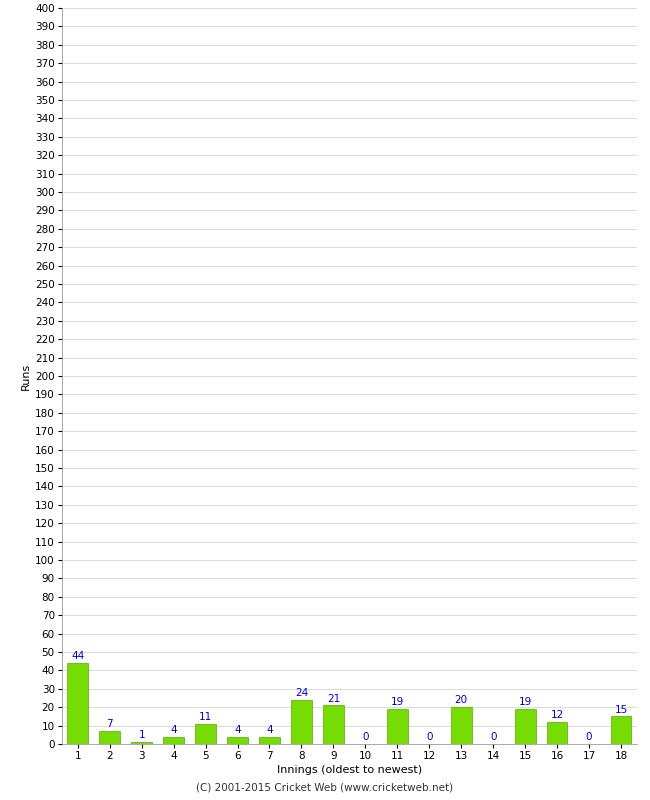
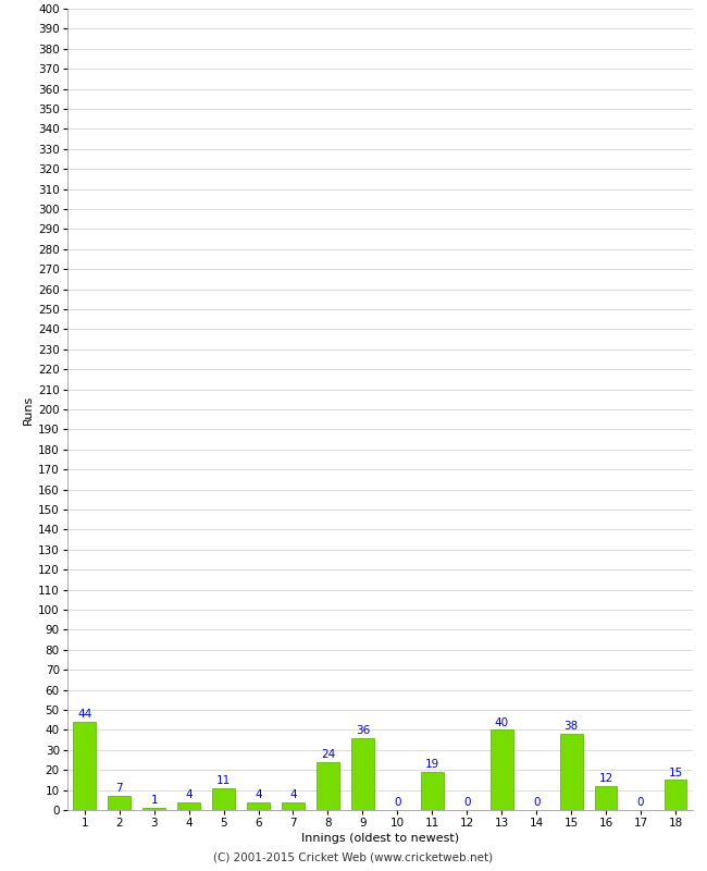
9: 21 -> 36
13: 20 -> 40
15: 19 -> 38
